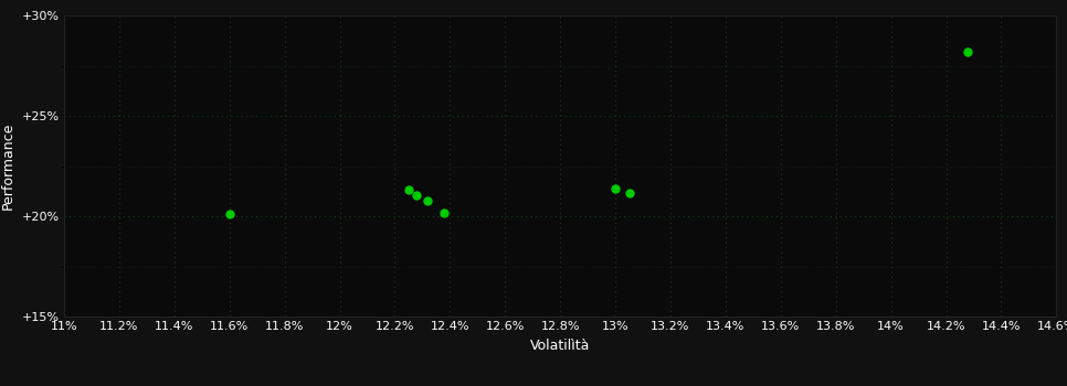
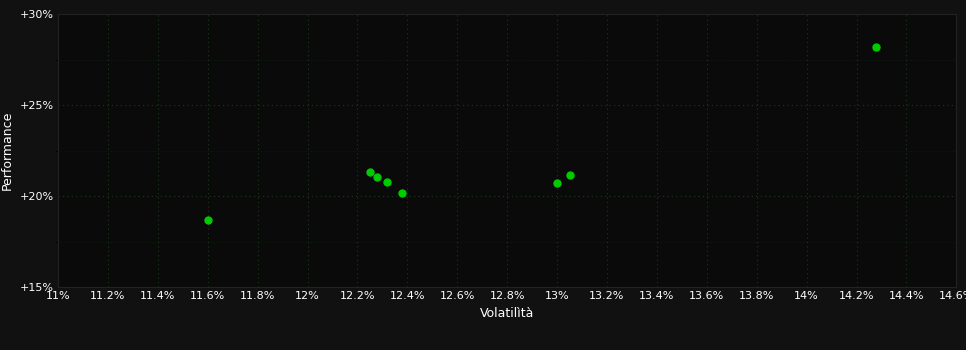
11.6%: 20.1% -> 18.7%
13%: 21.4% -> 20.7%
